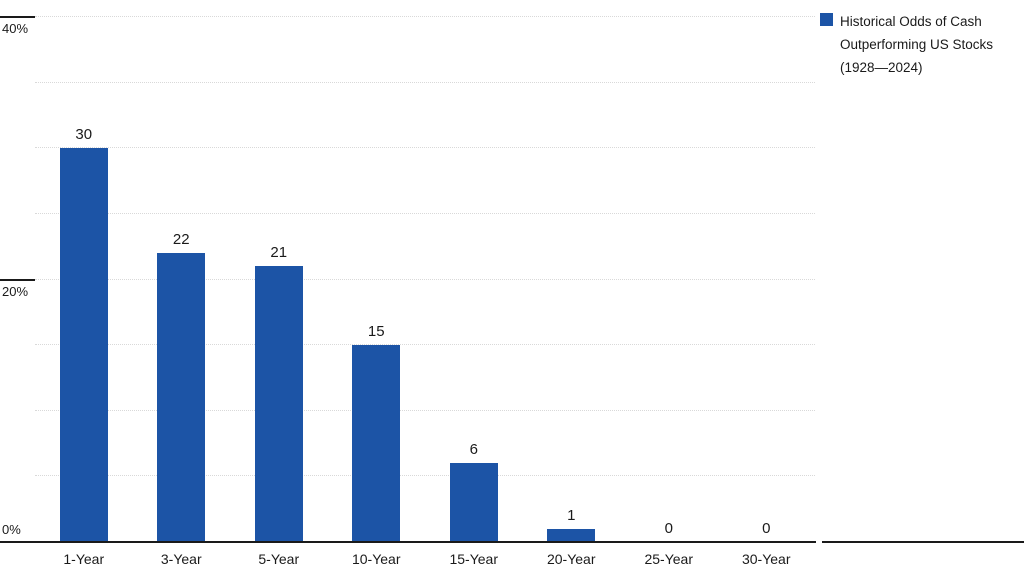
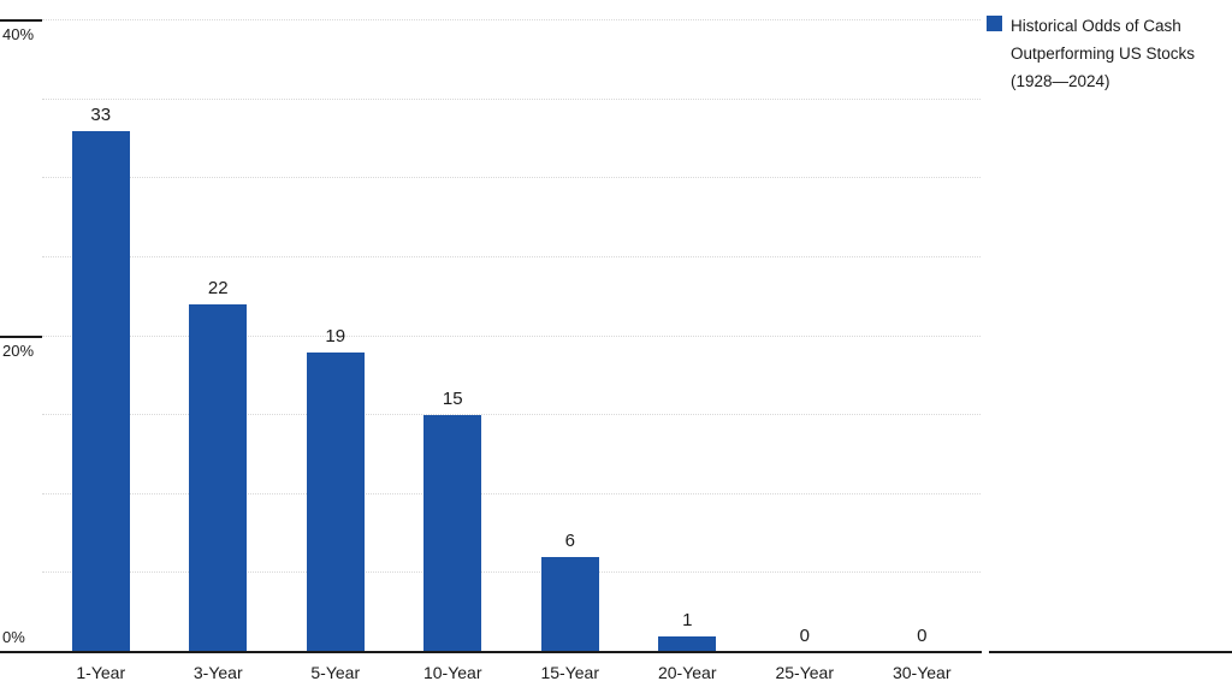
1-Year: 30 -> 33
5-Year: 21 -> 19
